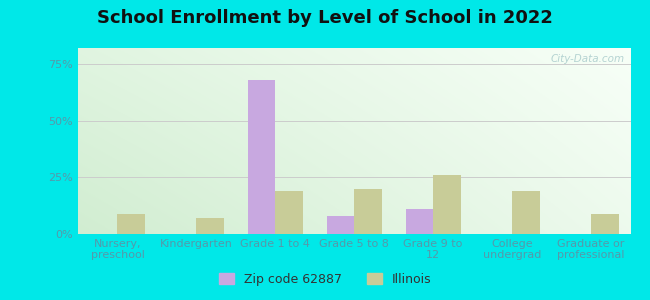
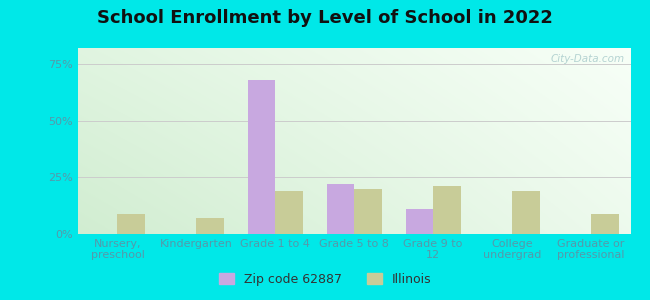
Zip code 62887/Grade 5 to 8: 8% -> 22%
Illinois/Grade 9 to 12: 26% -> 21%
